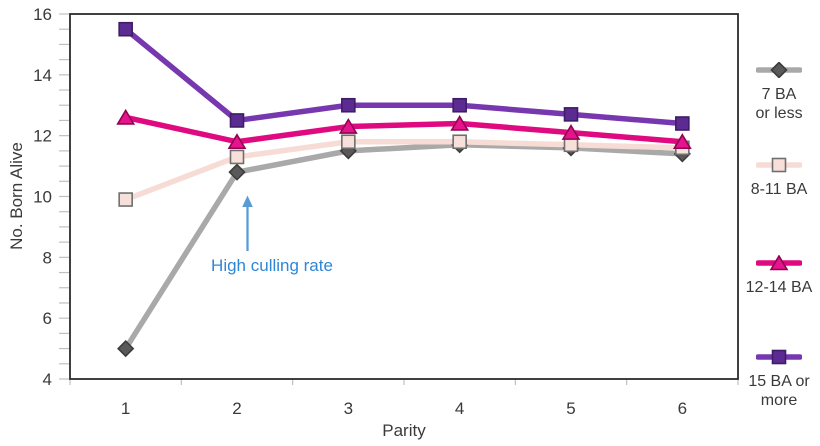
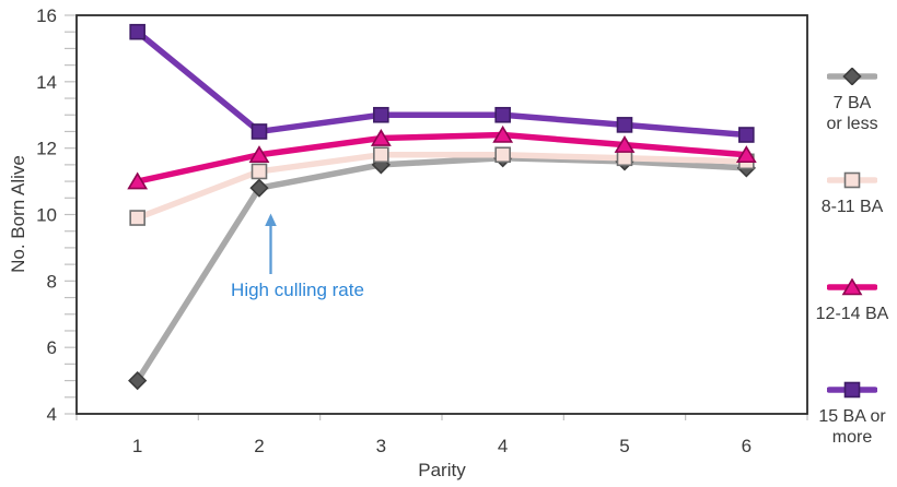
12-14 BA/1: 12.6 -> 11.0
